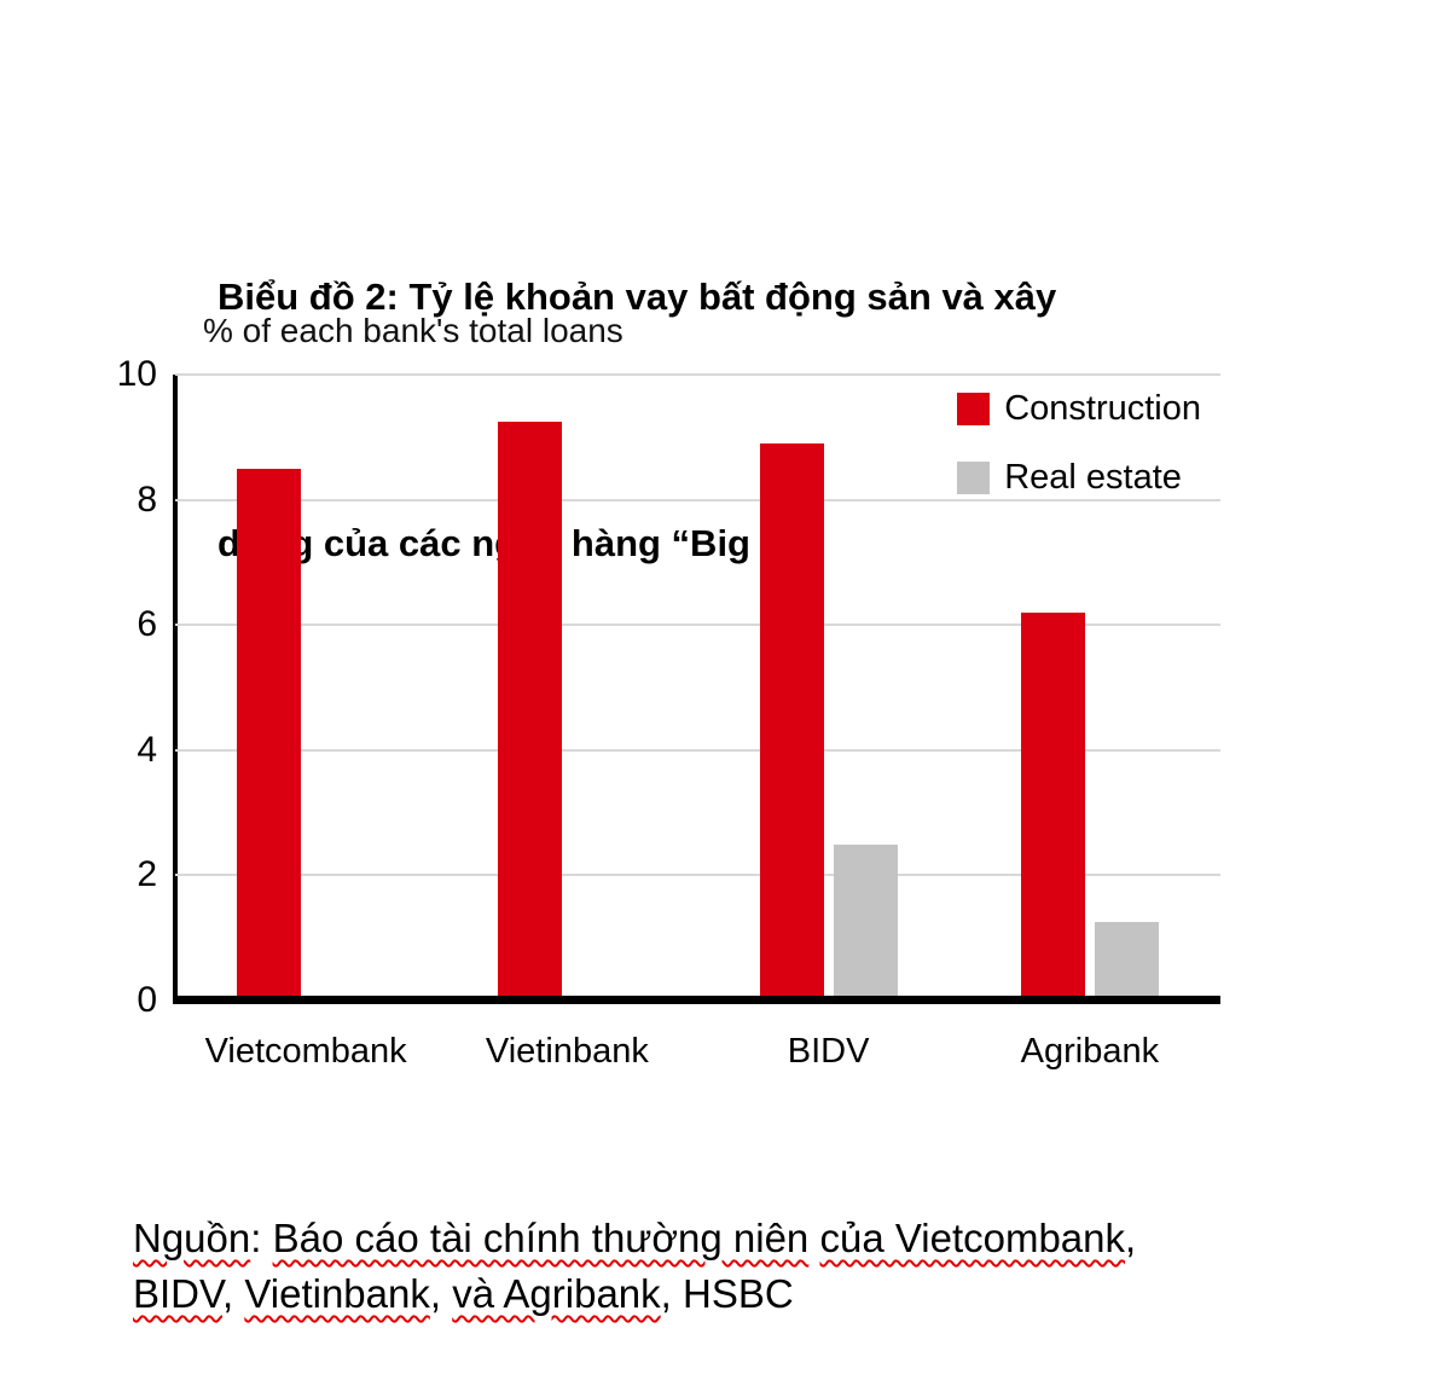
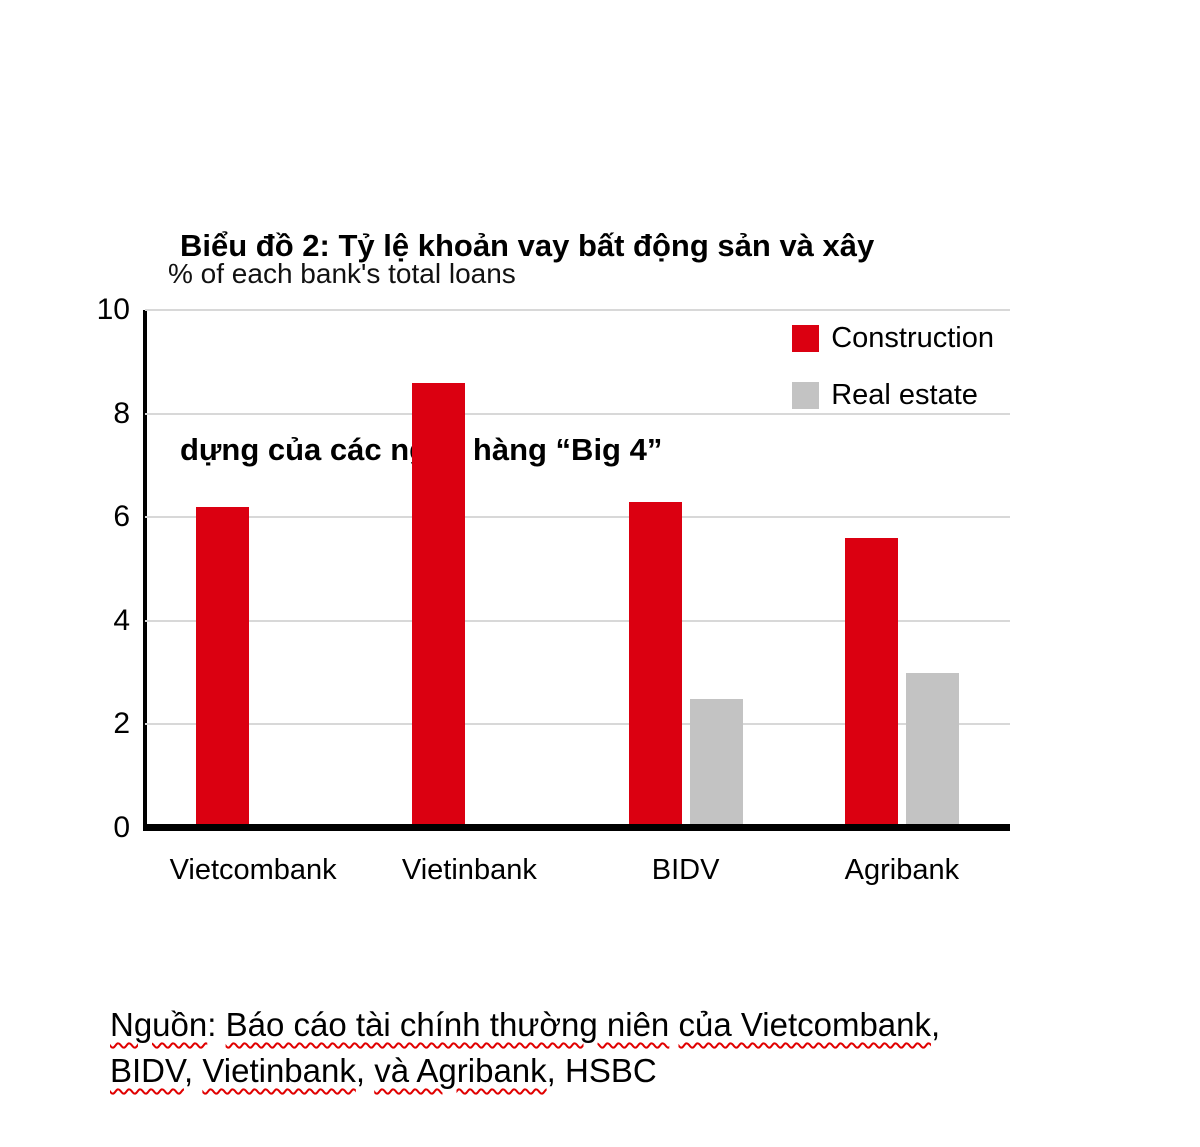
Construction/Vietcombank: 8.5 -> 6.2
Construction/Vietinbank: 9.2 -> 8.6
Construction/BIDV: 8.9 -> 6.3
Construction/Agribank: 6.2 -> 5.6
Real estate/Agribank: 1.2 -> 3.0
